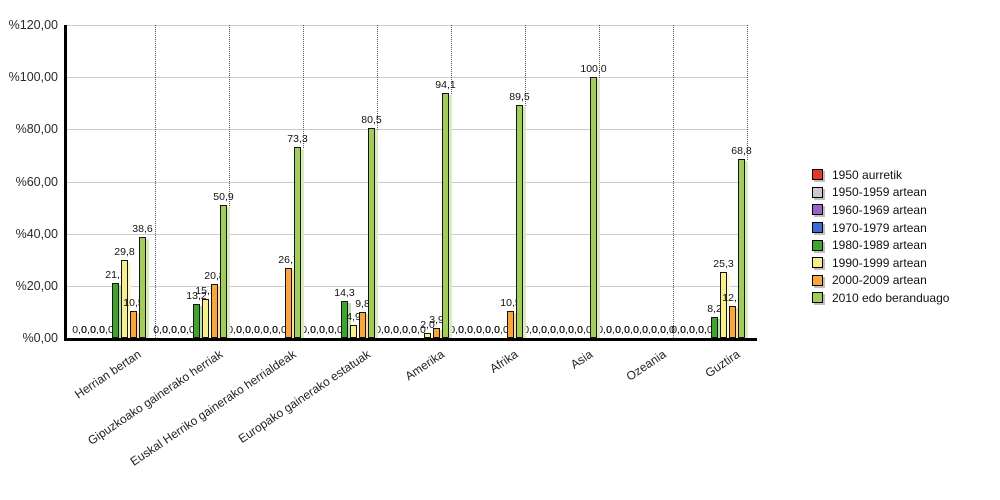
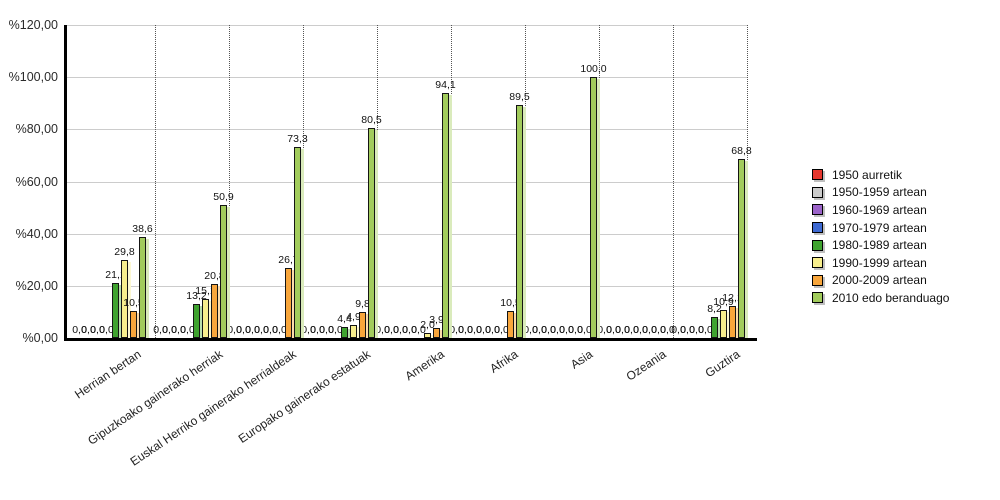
1980-1989 artean/Europako gainerako estatuak: 14,3 -> 4,4
1990-1999 artean/Guztira: 25,3 -> 10,9
